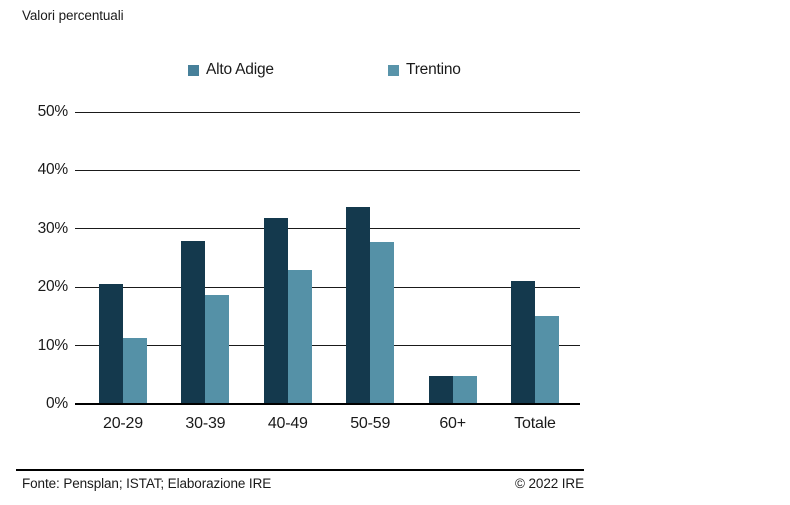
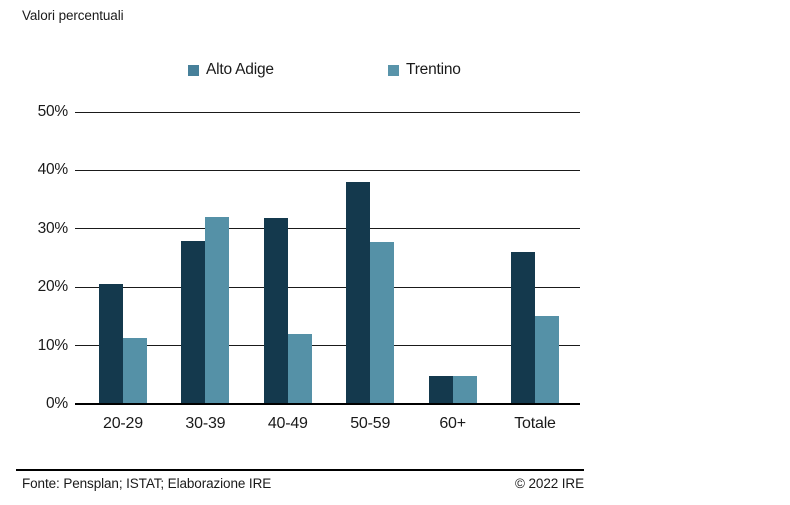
Trentino/30-39: 19% -> 32%
Trentino/40-49: 23% -> 12%
Alto Adige/50-59: 34% -> 38%
Alto Adige/Totale: 21% -> 26%
